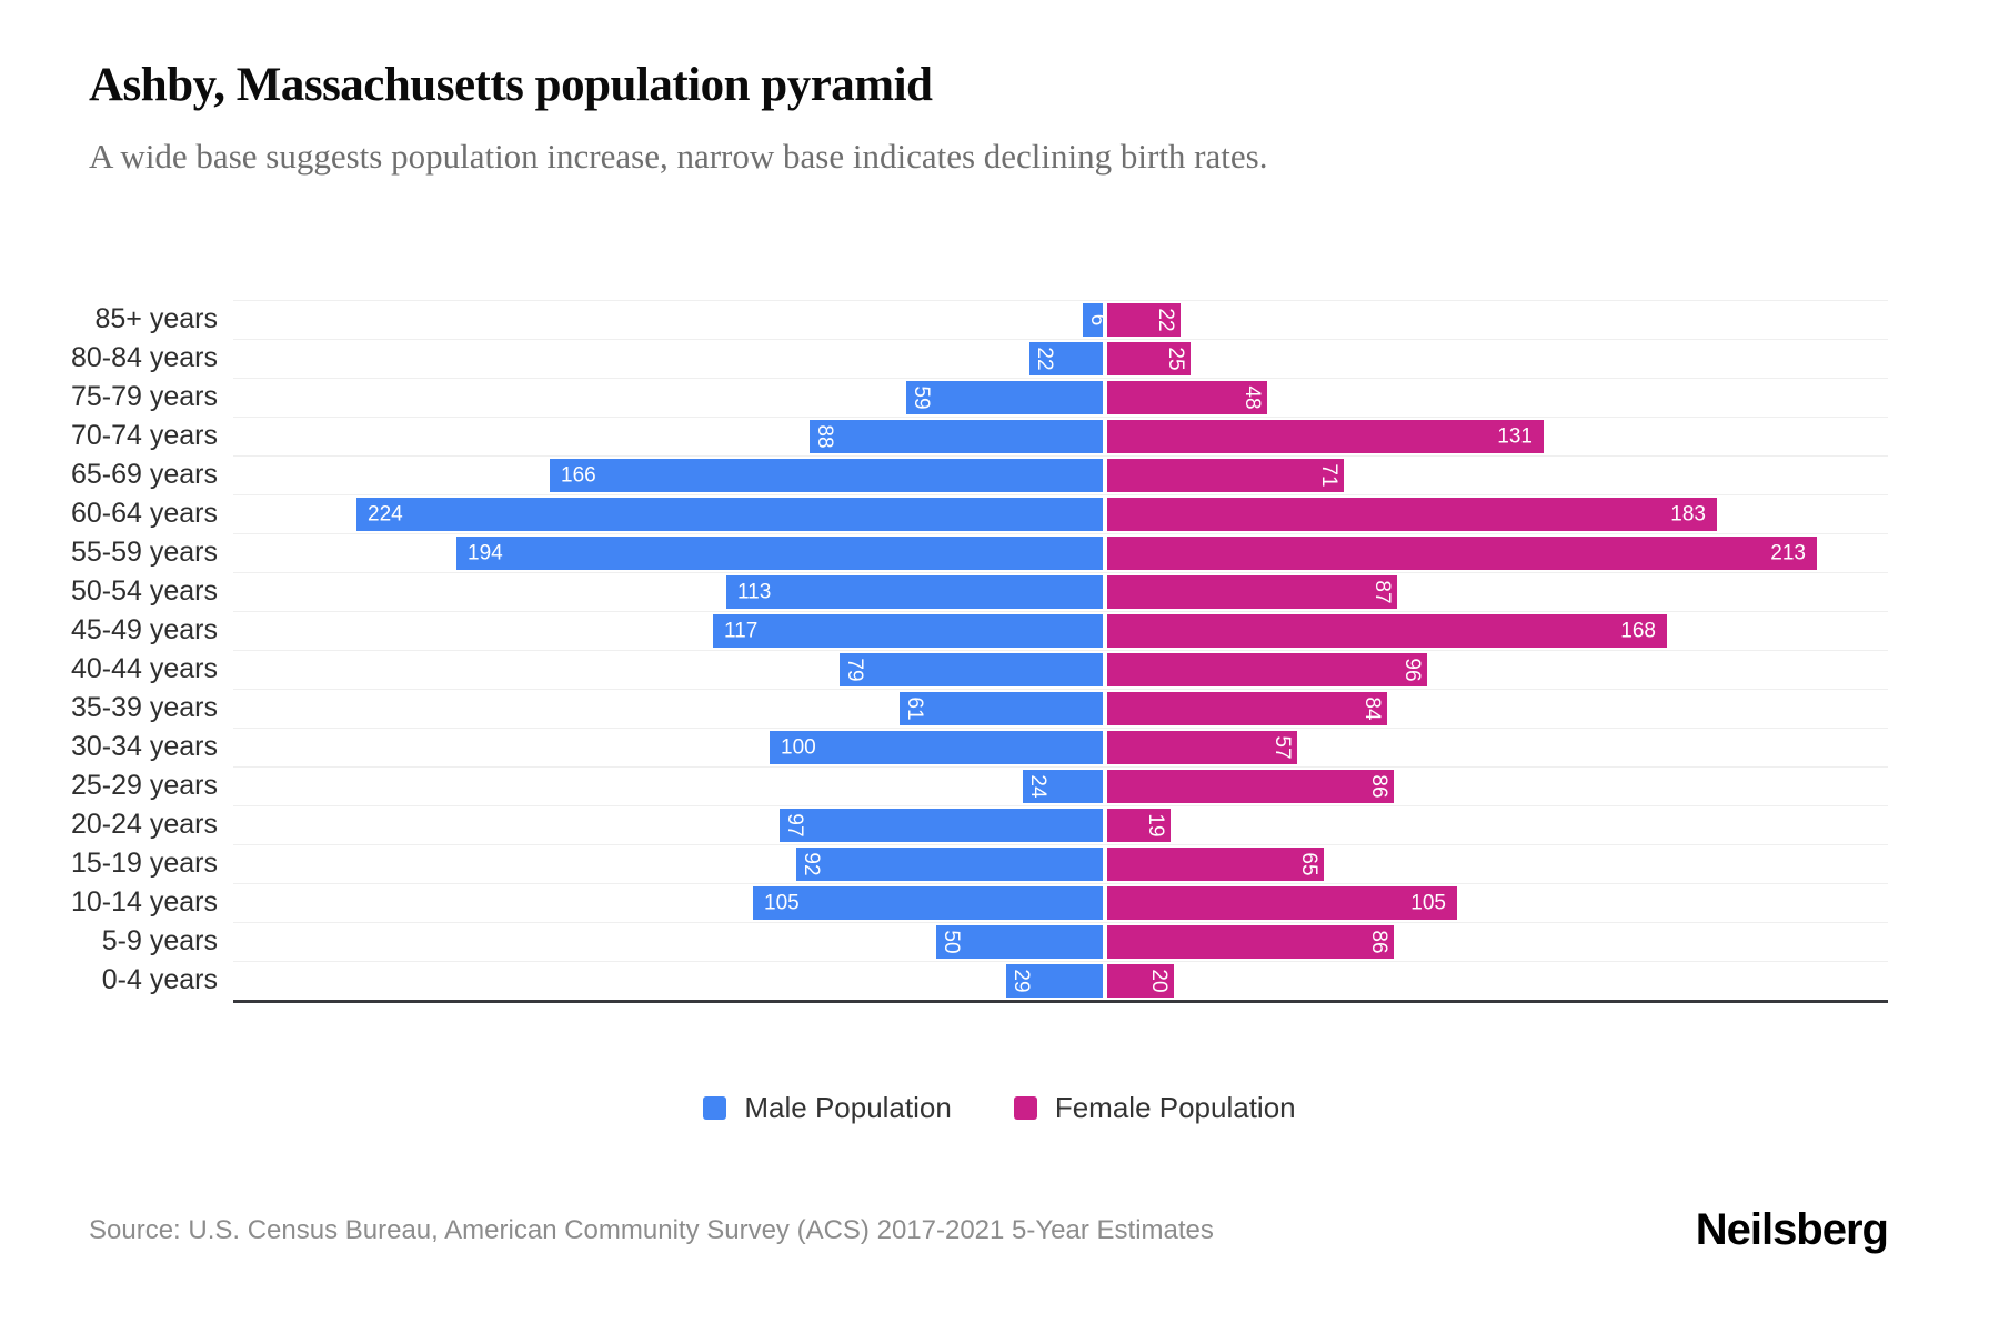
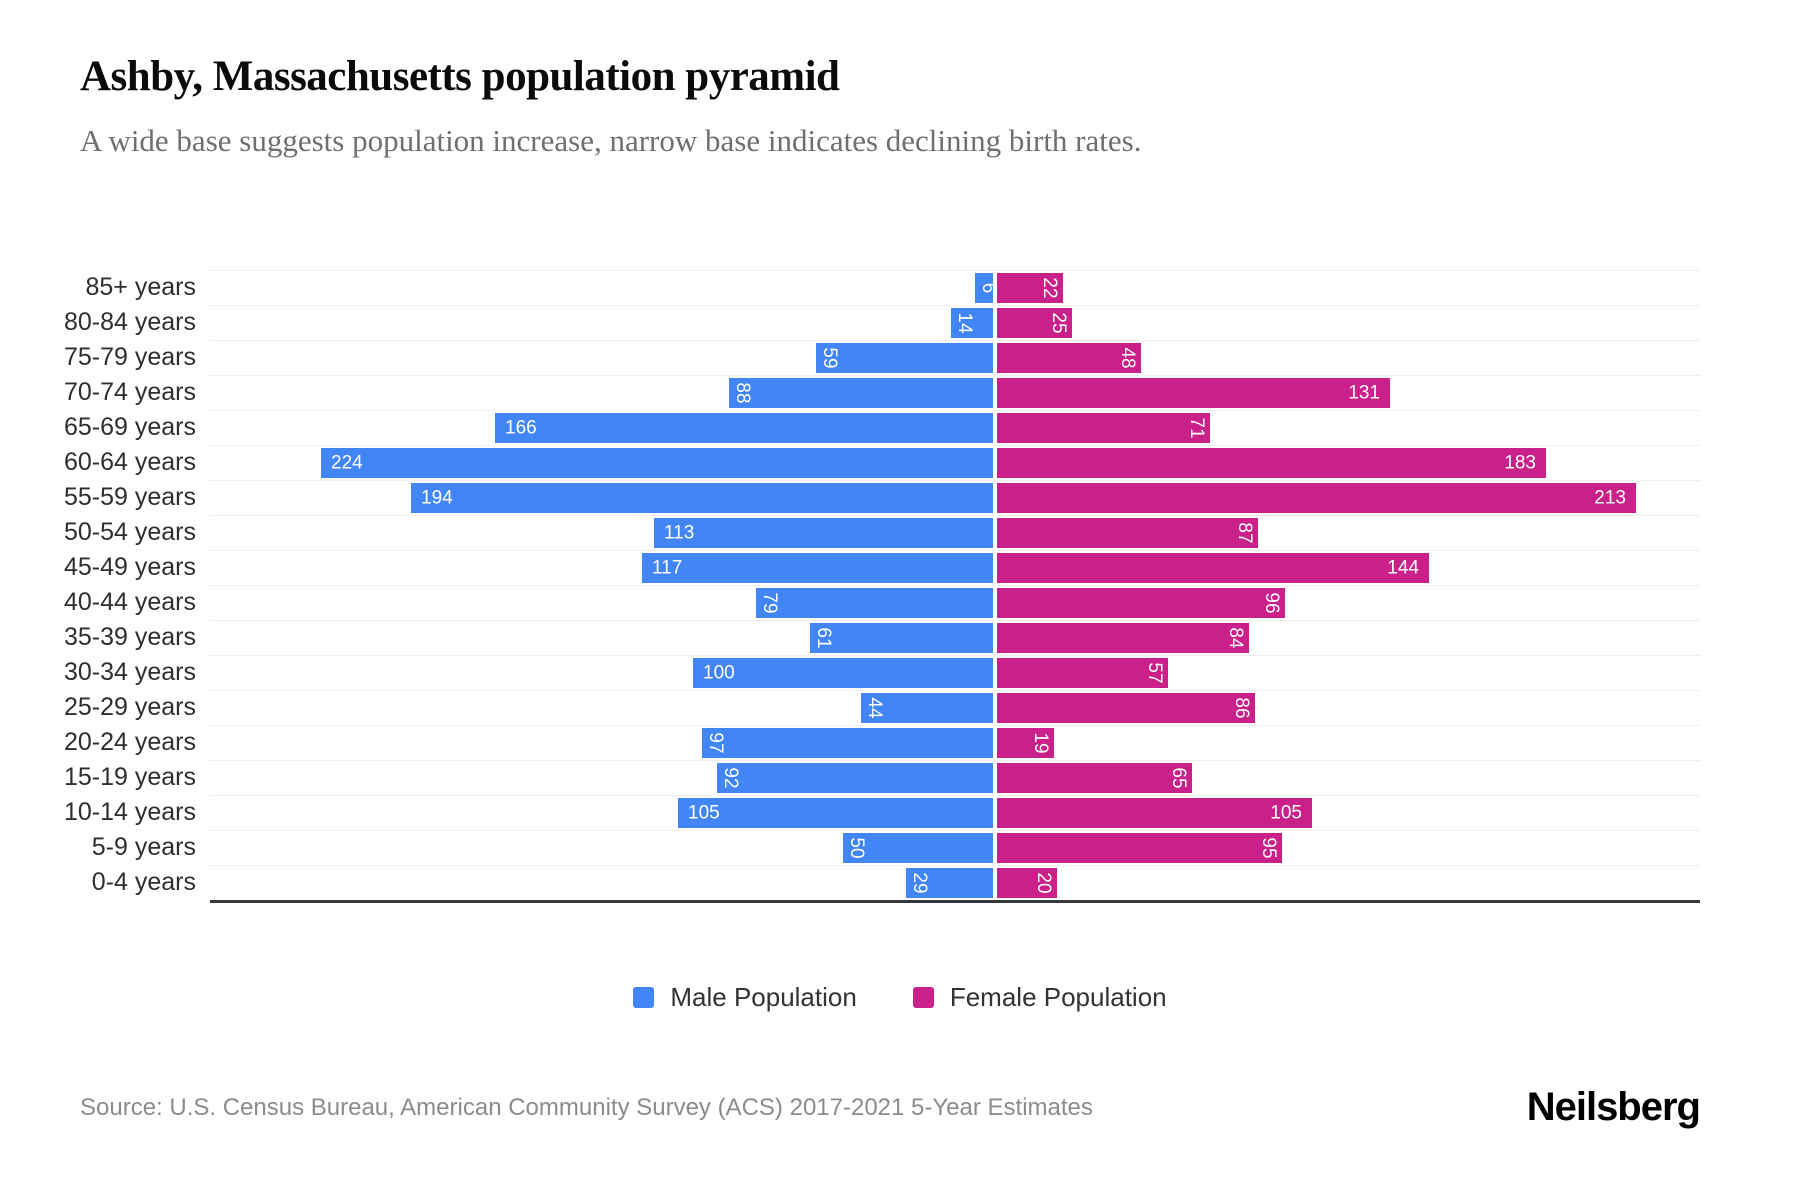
Male Population/80-84 years: 22 -> 14
Female Population/45-49 years: 168 -> 144
Male Population/25-29 years: 24 -> 44
Female Population/5-9 years: 86 -> 95
